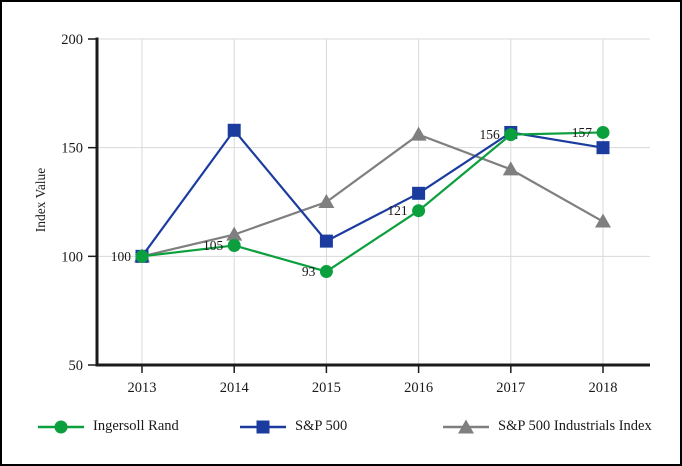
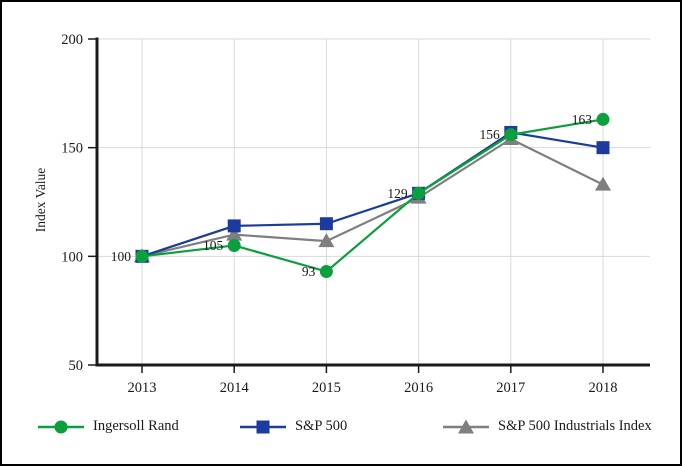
S&P 500/2014: 158 -> 114
S&P 500/2015: 107 -> 115
S&P 500 Industrials Index/2015: 125 -> 107
Ingersoll Rand/2016: 121 -> 129
S&P 500 Industrials Index/2016: 156 -> 127
S&P 500 Industrials Index/2017: 140 -> 154
Ingersoll Rand/2018: 157 -> 163
S&P 500 Industrials Index/2018: 116 -> 133
